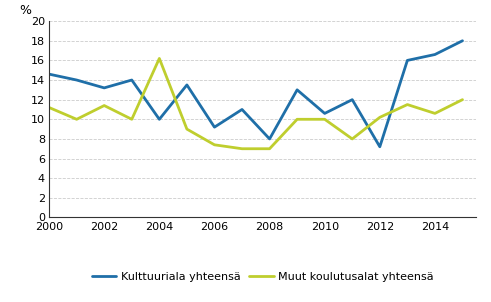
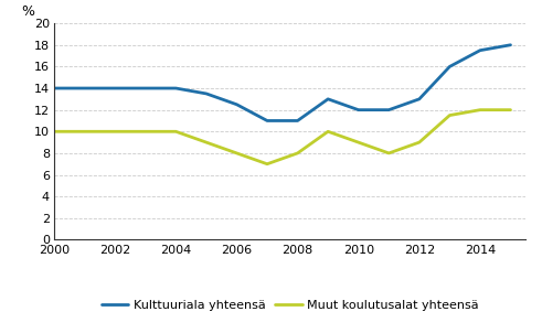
Kulttuuriala yhteensä/2000: 14.6 -> 14.0
Muut koulutusalat yhteensä/2000: 11.2 -> 10.0
Kulttuuriala yhteensä/2002: 13.2 -> 14.0
Muut koulutusalat yhteensä/2002: 11.4 -> 10.0
Kulttuuriala yhteensä/2004: 10.0 -> 14.0
Muut koulutusalat yhteensä/2004: 16.2 -> 10.0
Kulttuuriala yhteensä/2006: 9.2 -> 12.5
Muut koulutusalat yhteensä/2006: 7.4 -> 8.0
Kulttuuriala yhteensä/2008: 8.0 -> 11.0
Muut koulutusalat yhteensä/2008: 7.0 -> 8.0
Kulttuuriala yhteensä/2010: 10.6 -> 12.0
Muut koulutusalat yhteensä/2010: 10.0 -> 9.0
Kulttuuriala yhteensä/2012: 7.2 -> 13.0
Muut koulutusalat yhteensä/2012: 10.2 -> 9.0
Kulttuuriala yhteensä/2014: 16.6 -> 17.5
Muut koulutusalat yhteensä/2014: 10.6 -> 12.0
